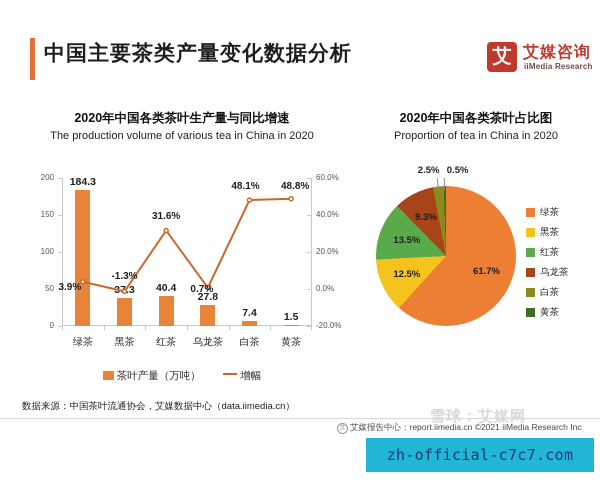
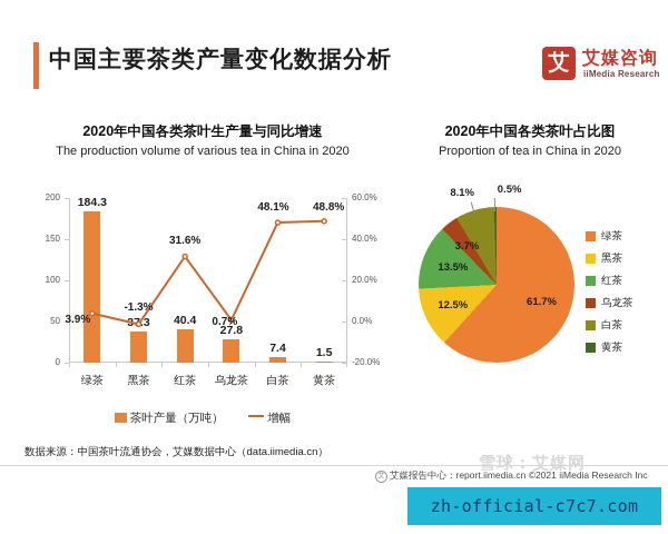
2020年中国各类茶叶占比图/乌龙茶: 9.3% -> 3.7%
2020年中国各类茶叶占比图/白茶: 2.5% -> 8.1%
